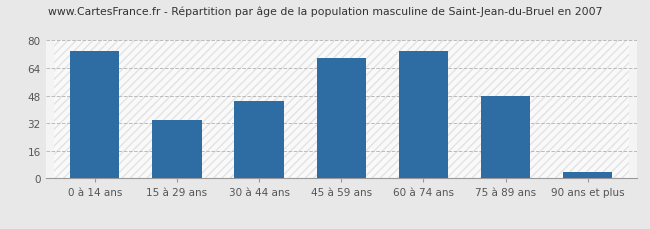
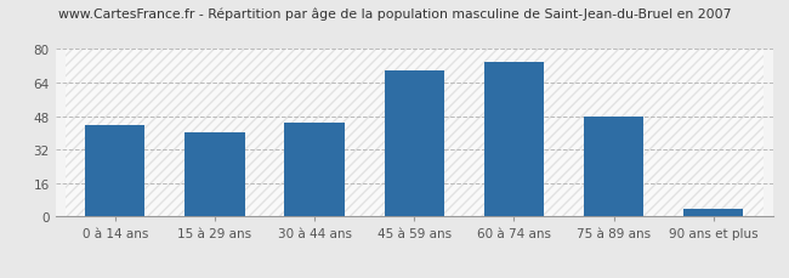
0 à 14 ans: 74 -> 44
15 à 29 ans: 34 -> 40
